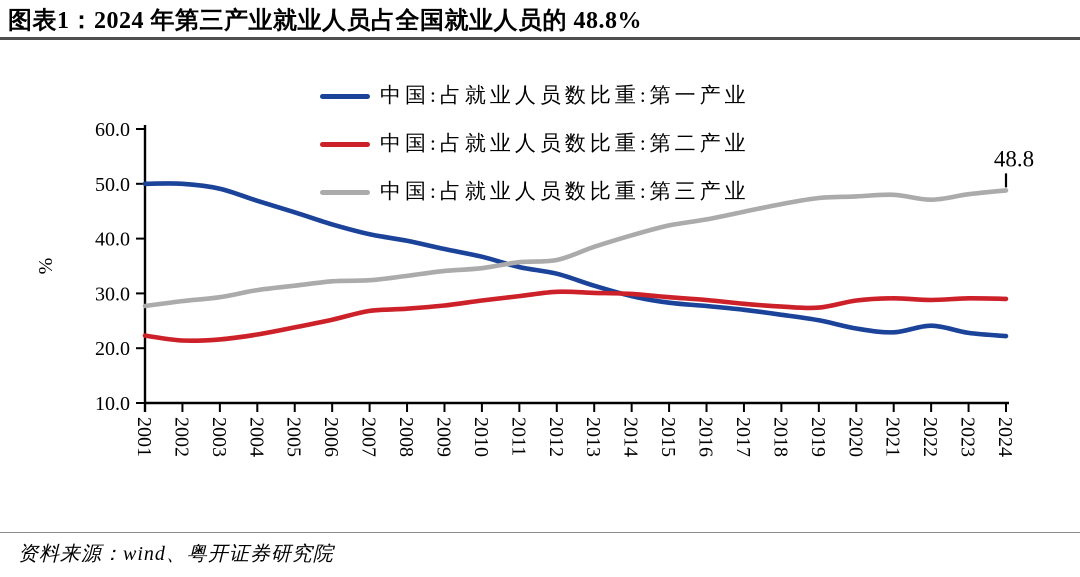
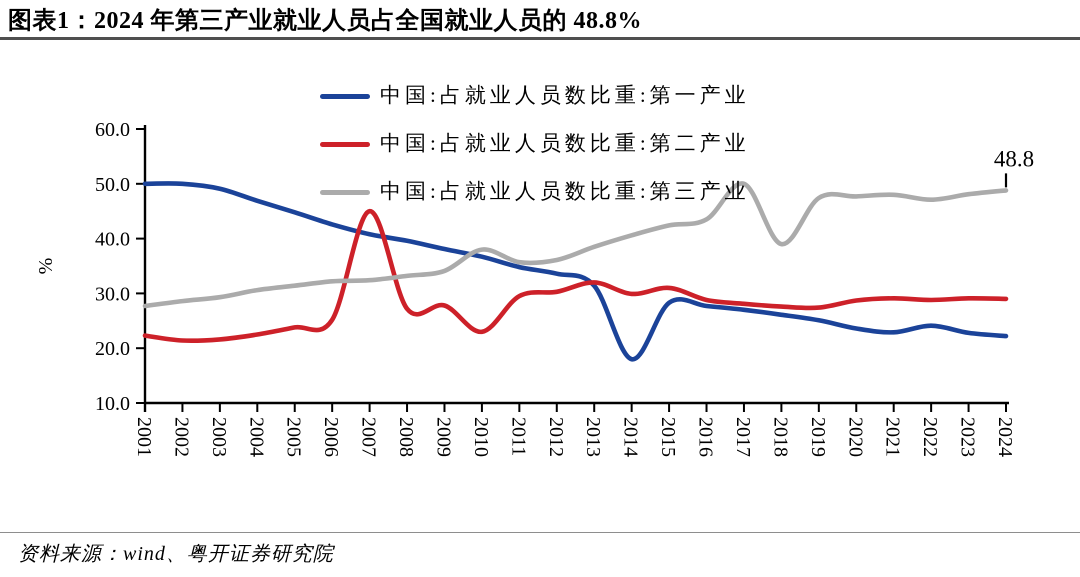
中国:占就业人员数比重:第二产业/2007: 27 -> 45
中国:占就业人员数比重:第二产业/2010: 29 -> 23
中国:占就业人员数比重:第三产业/2010: 35 -> 38
中国:占就业人员数比重:第二产业/2013: 30 -> 32
中国:占就业人员数比重:第一产业/2014: 30 -> 18
中国:占就业人员数比重:第二产业/2015: 29 -> 31
中国:占就业人员数比重:第三产业/2017: 45 -> 50
中国:占就业人员数比重:第三产业/2018: 46 -> 39
